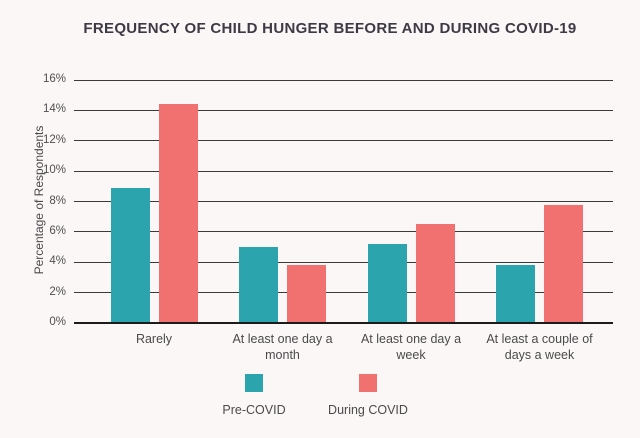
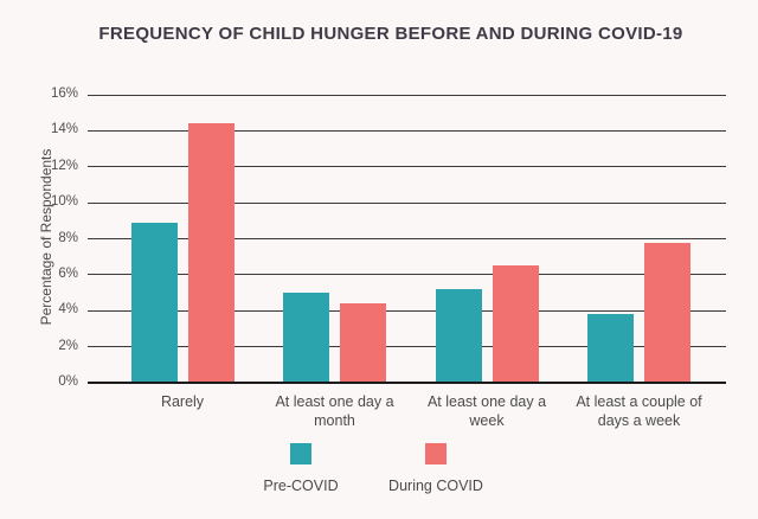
During COVID/At least one day a month: 3.8% -> 4.4%
